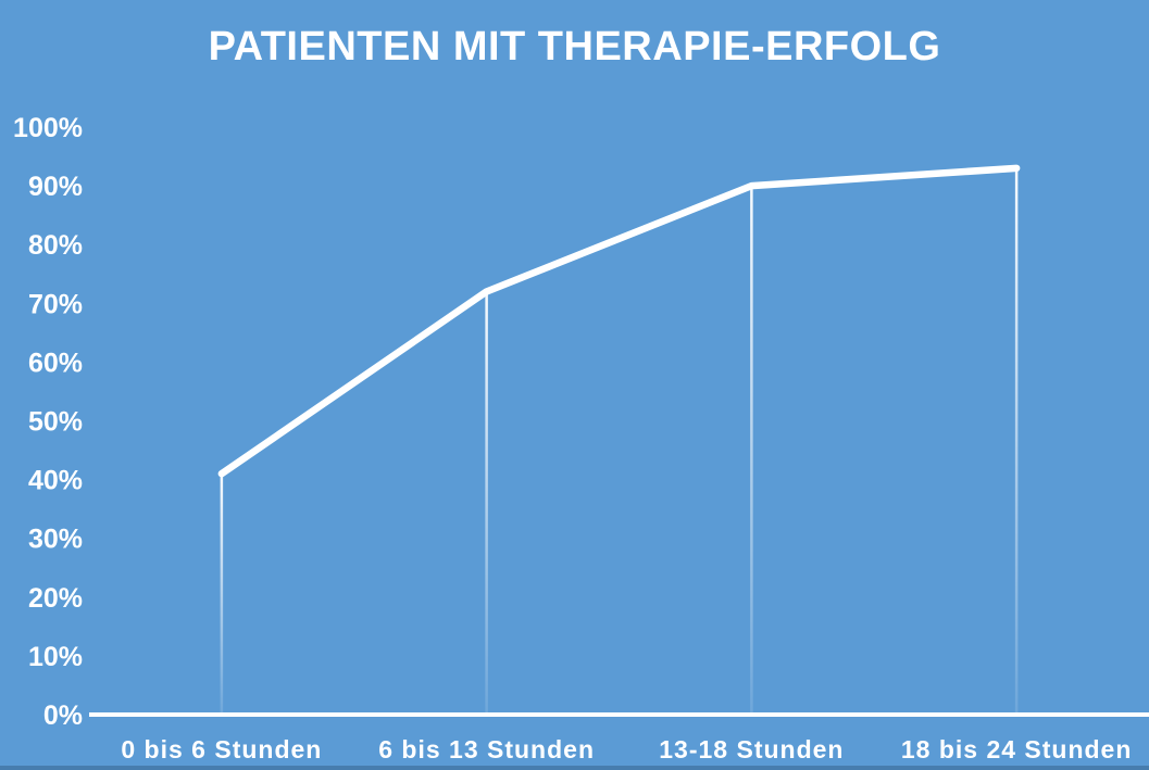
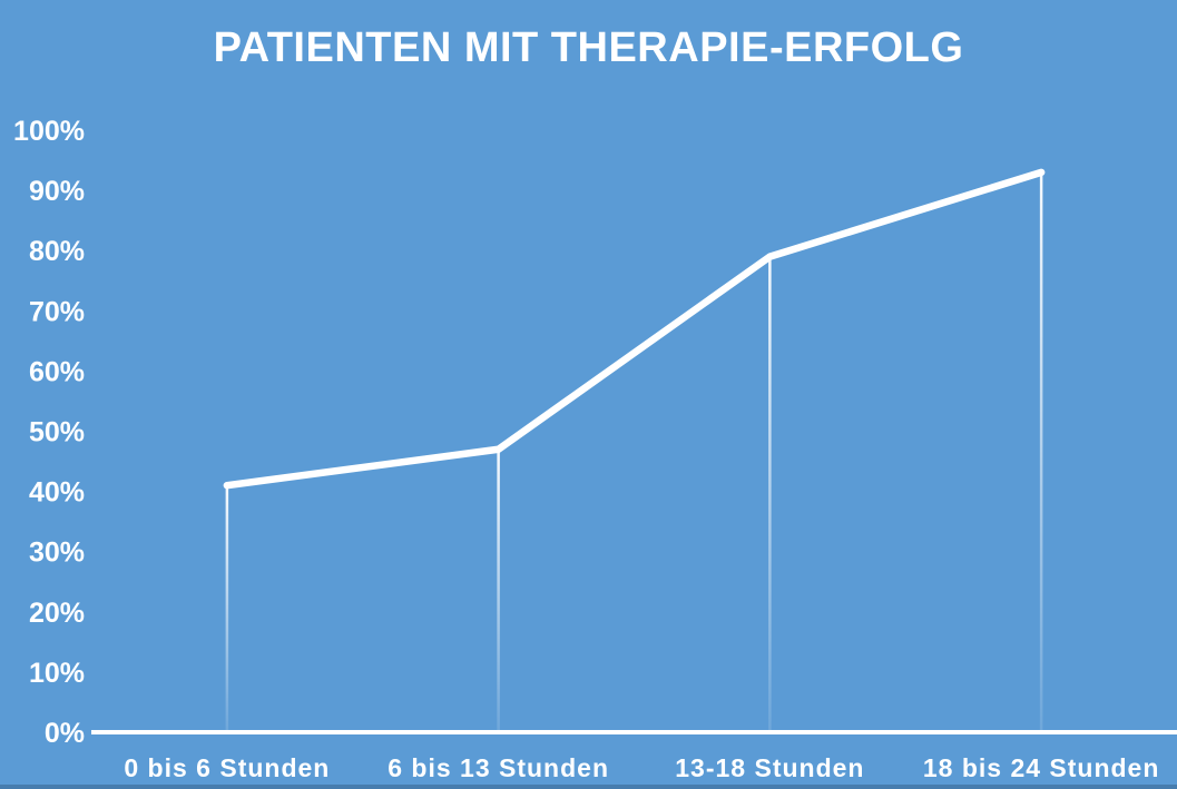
6 bis 13 Stunden: 72% -> 47%
13-18 Stunden: 90% -> 79%
